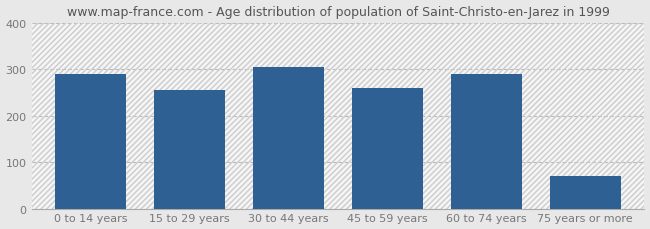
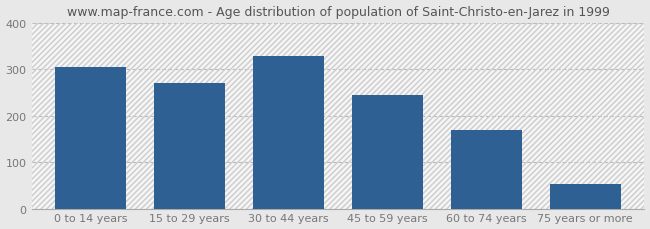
0 to 14 years: 290 -> 305
15 to 29 years: 255 -> 270
30 to 44 years: 305 -> 328
45 to 59 years: 260 -> 245
60 to 74 years: 290 -> 170
75 years or more: 70 -> 52
